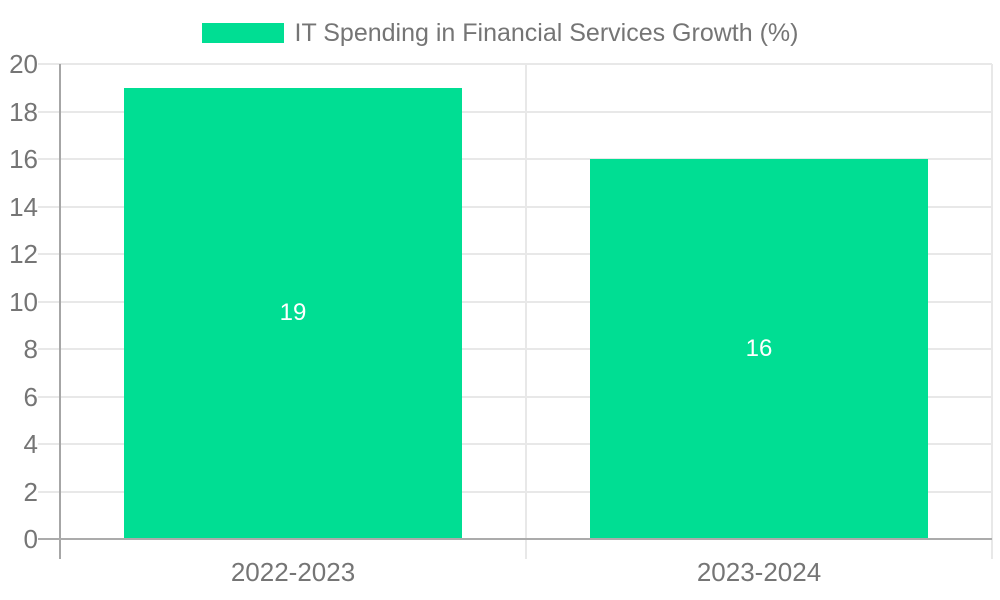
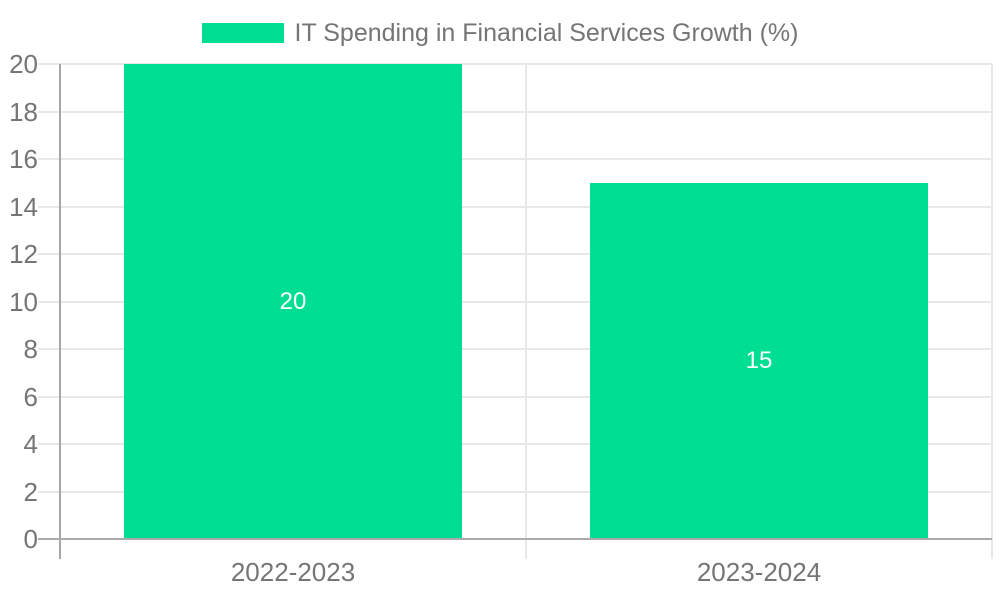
2022-2023: 19 -> 20
2023-2024: 16 -> 15
